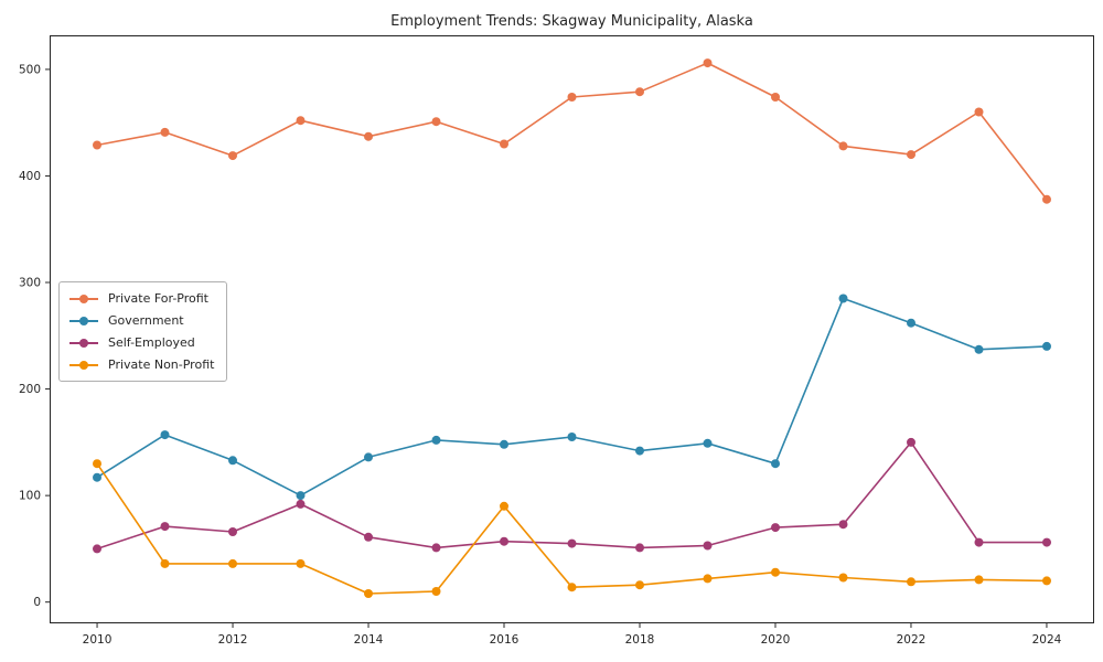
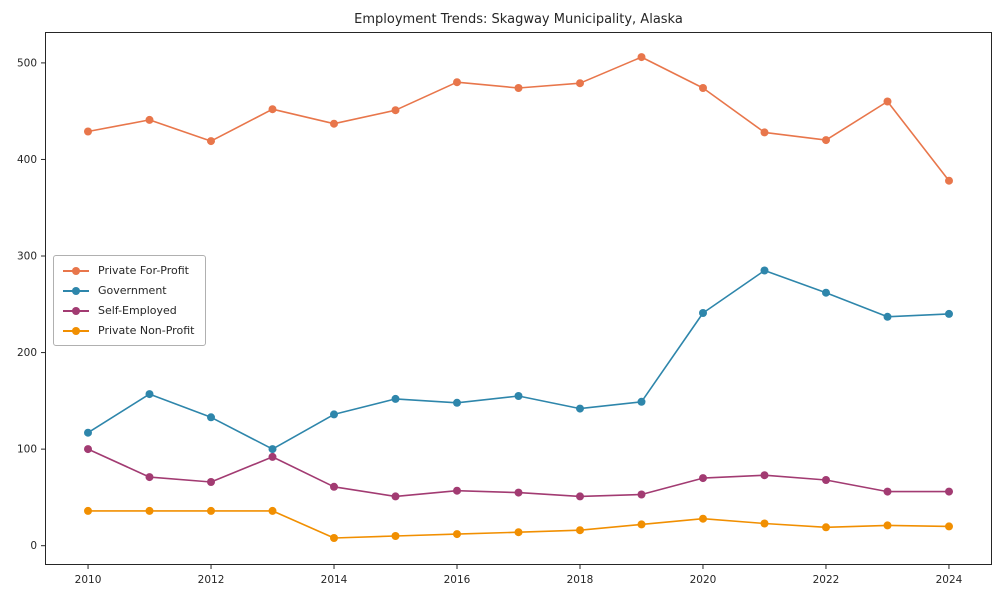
Self-Employed/2010: 50 -> 100
Private Non-Profit/2010: 130 -> 40
Private For-Profit/2016: 430 -> 480
Private Non-Profit/2016: 90 -> 10
Government/2020: 130 -> 240
Self-Employed/2022: 150 -> 70
